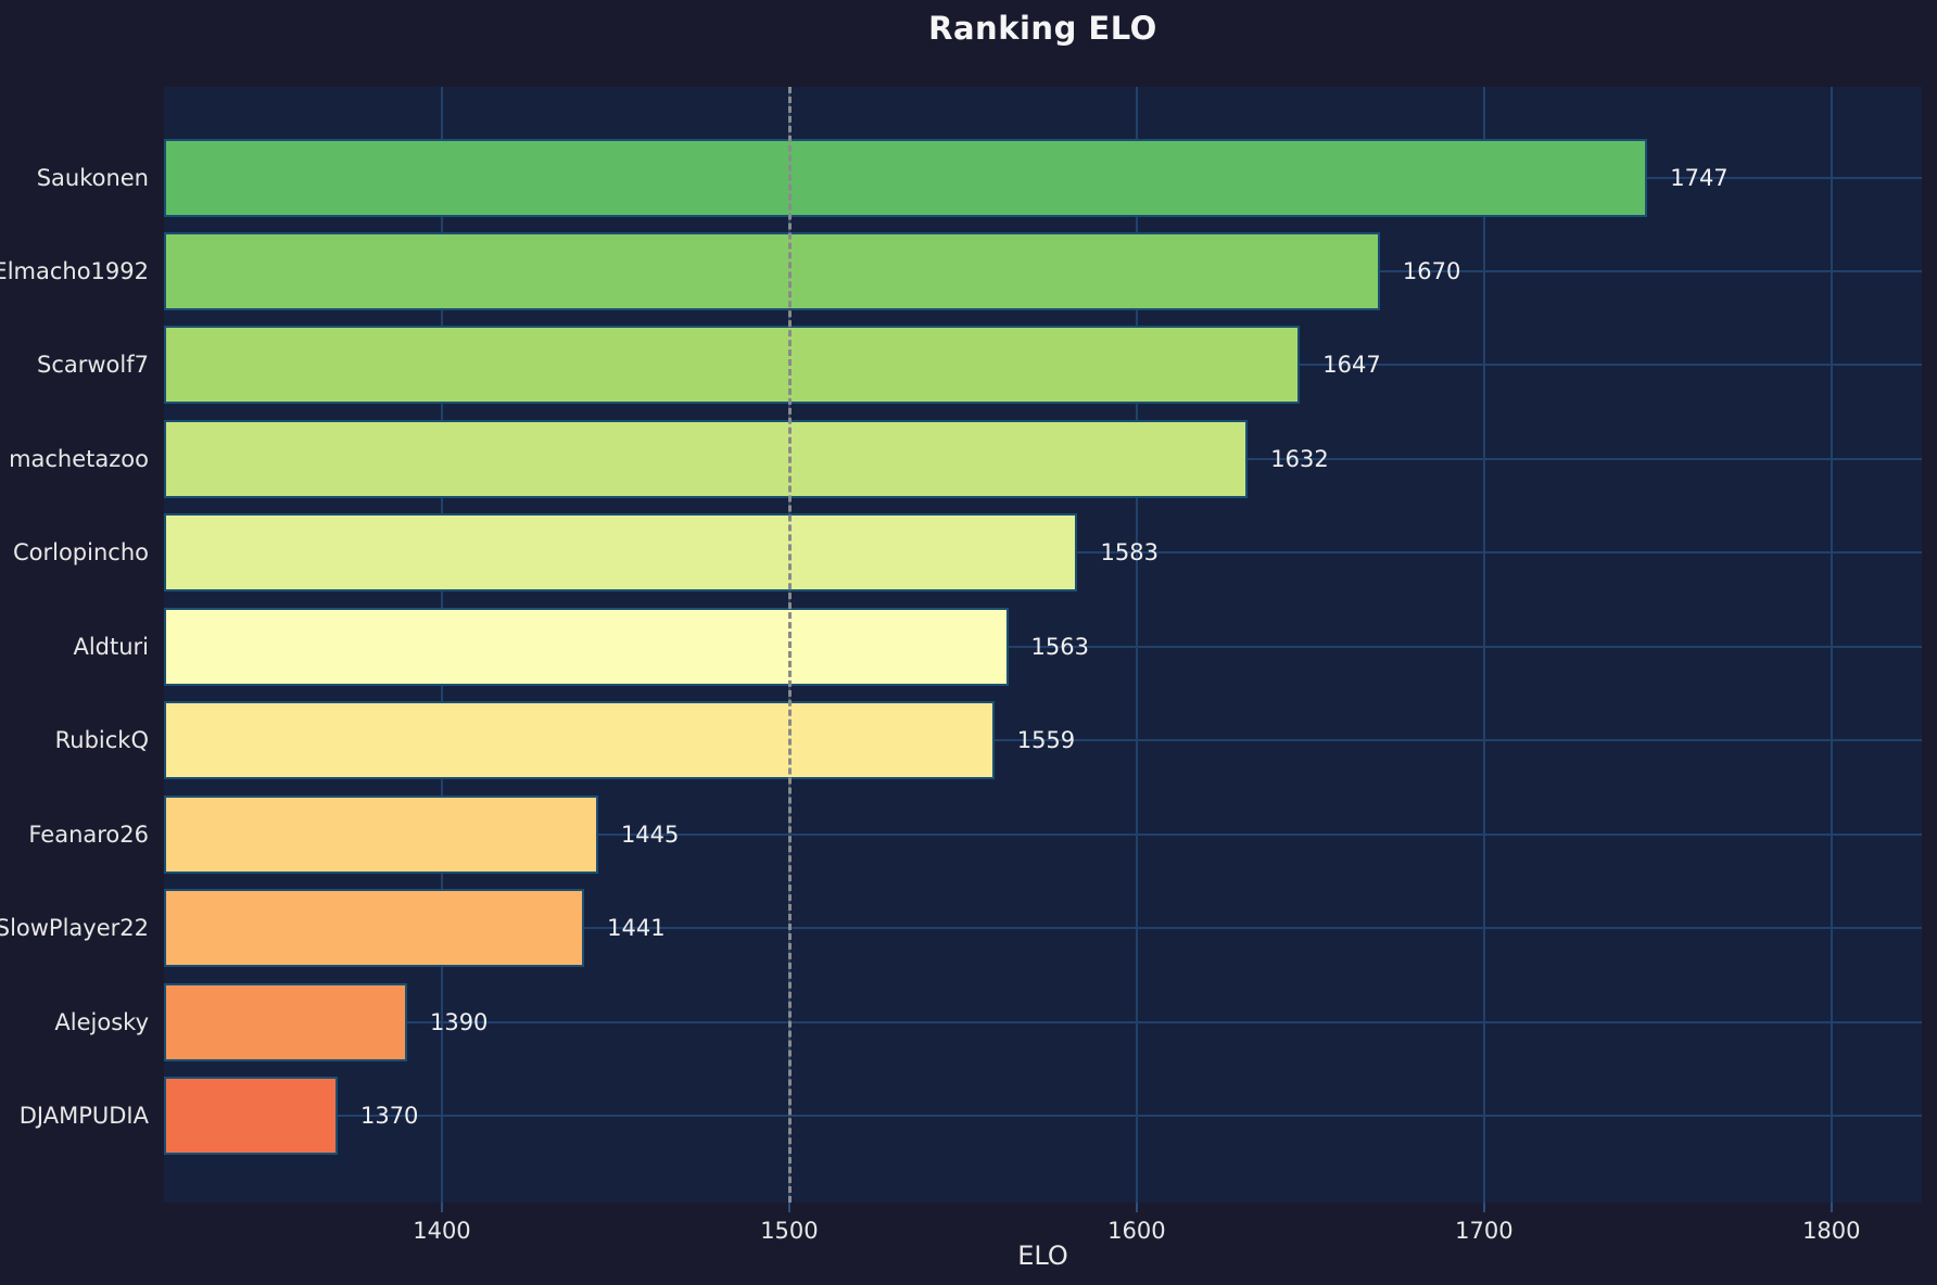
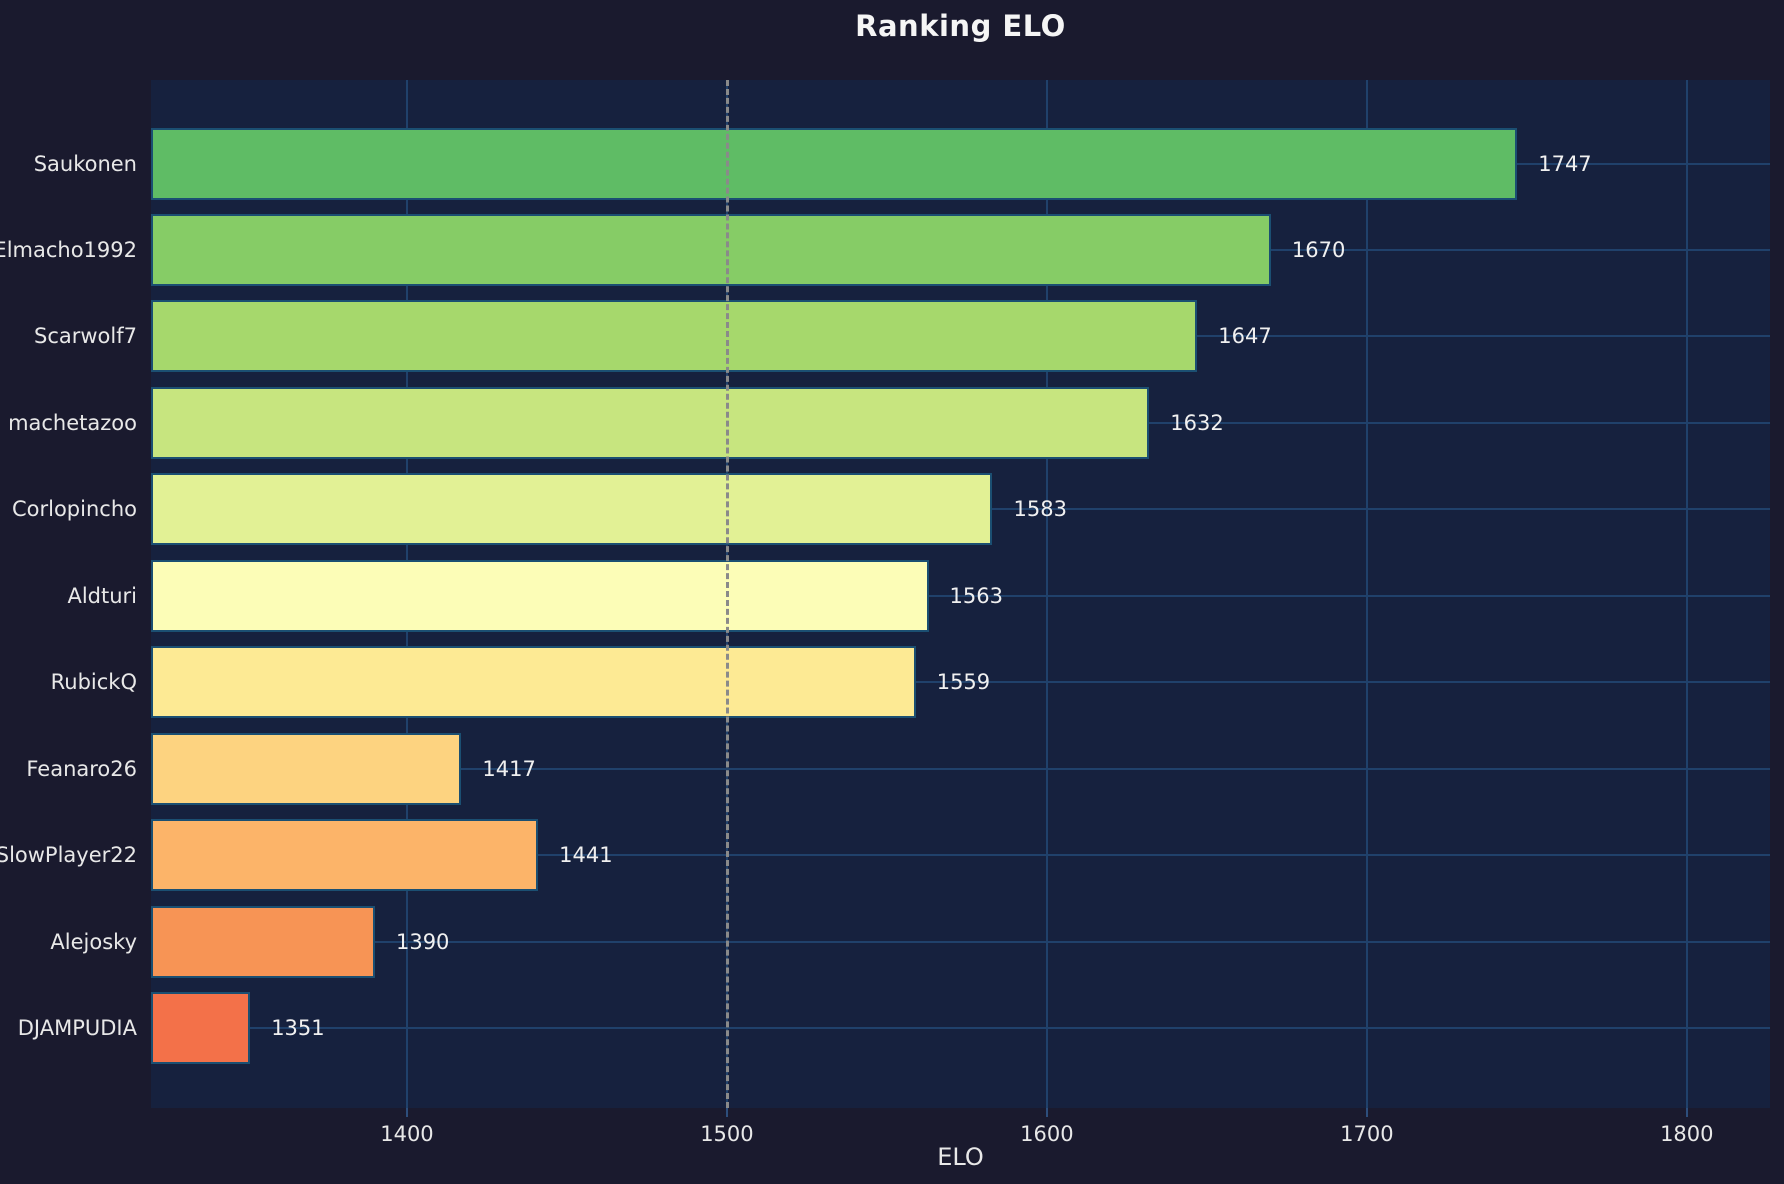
Feanaro26: 1445 -> 1417
DJAMPUDIA: 1370 -> 1351
